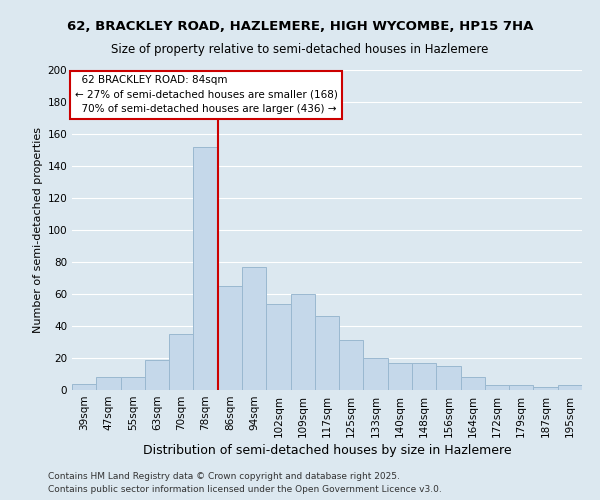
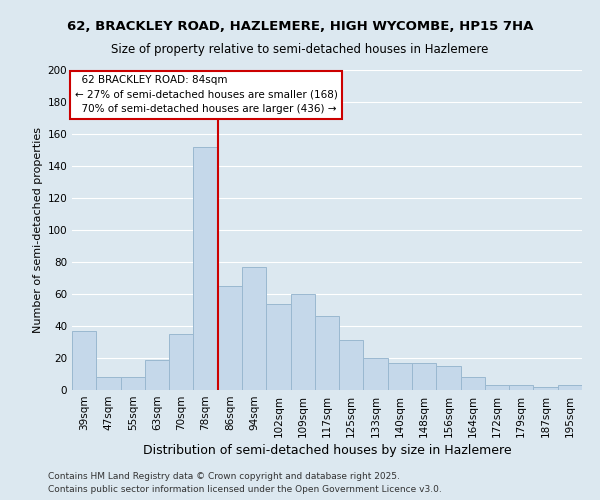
39sqm: 4 -> 37
